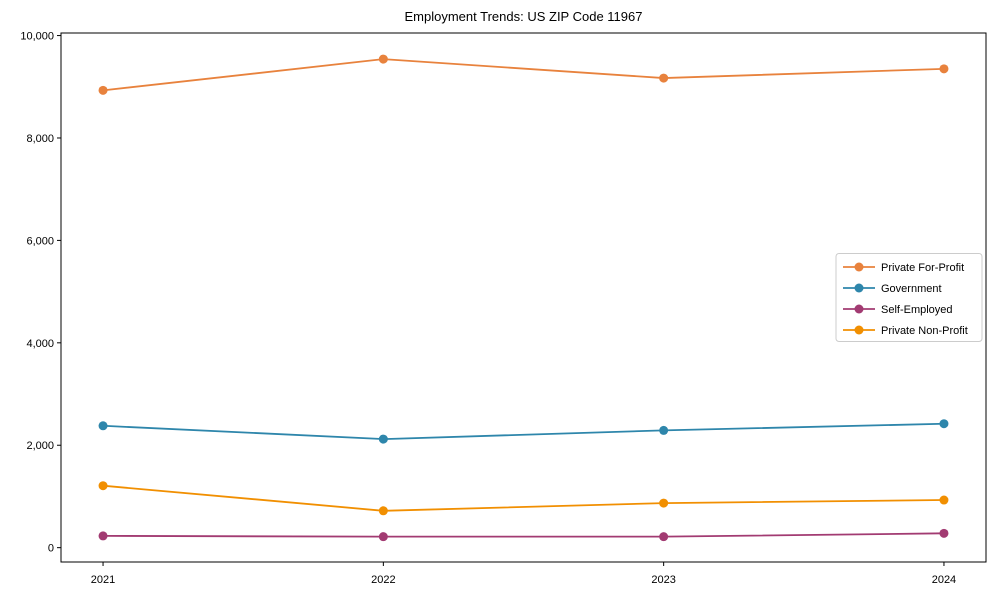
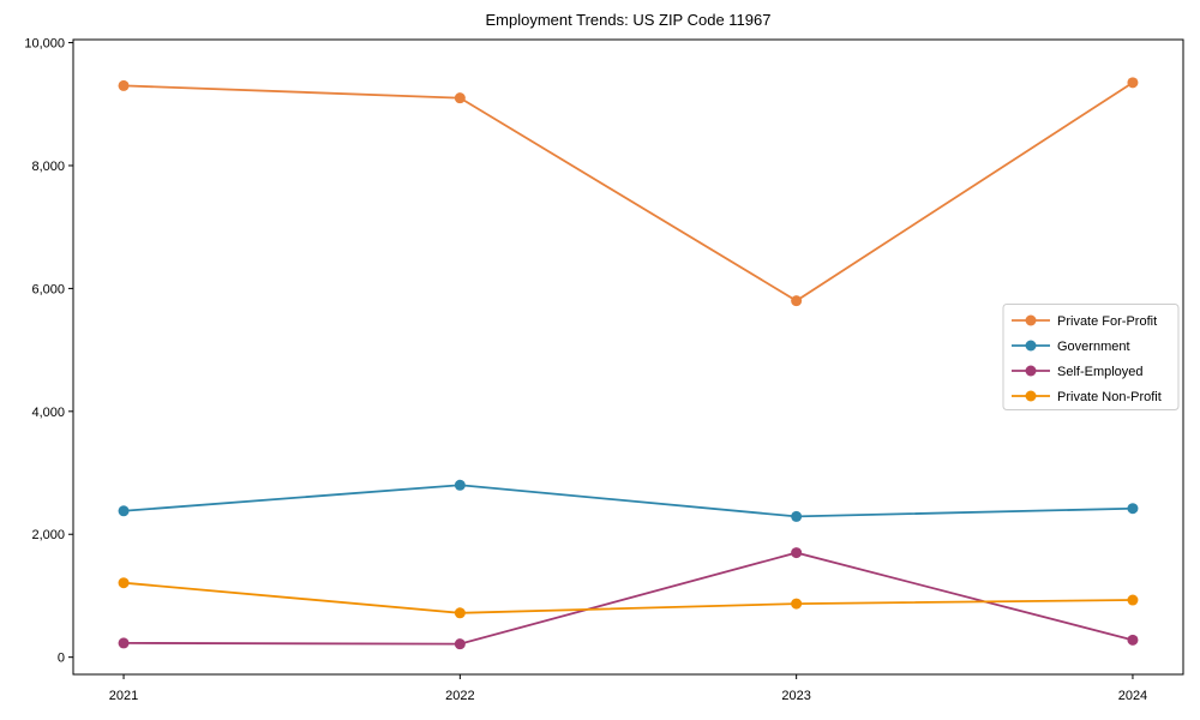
Private For-Profit/2021: 8900 -> 9300
Private For-Profit/2022: 9500 -> 9100
Government/2022: 2100 -> 2800
Private For-Profit/2023: 9200 -> 5800
Self-Employed/2023: 200 -> 1700
